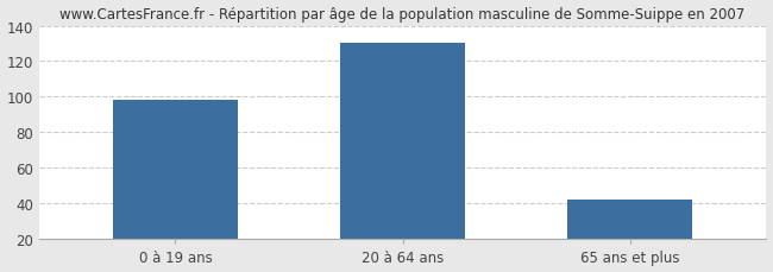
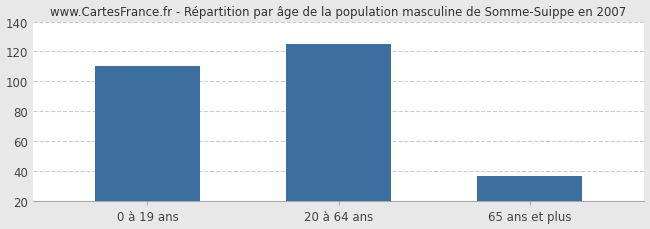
0 à 19 ans: 98 -> 110
20 à 64 ans: 130 -> 125
65 ans et plus: 42 -> 37
